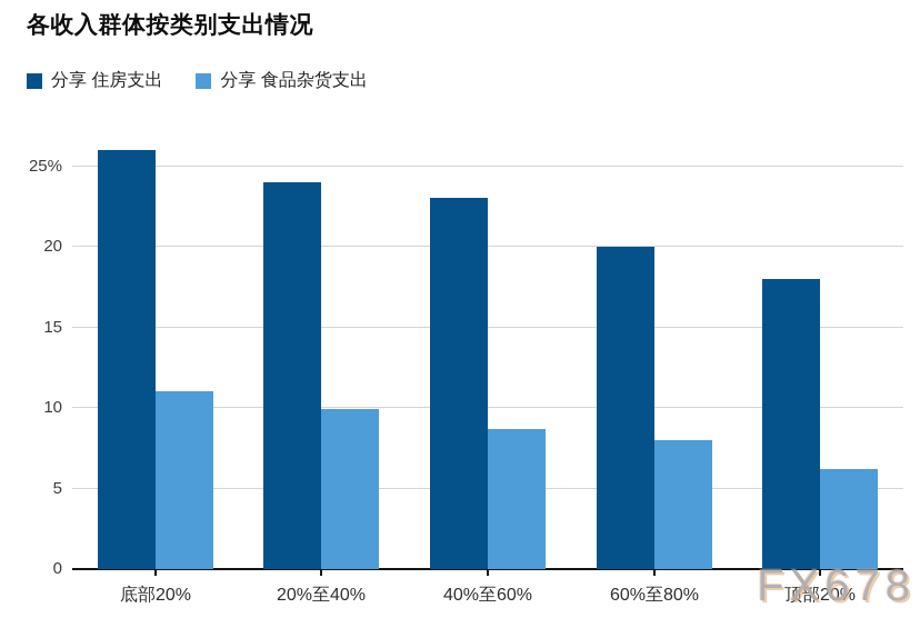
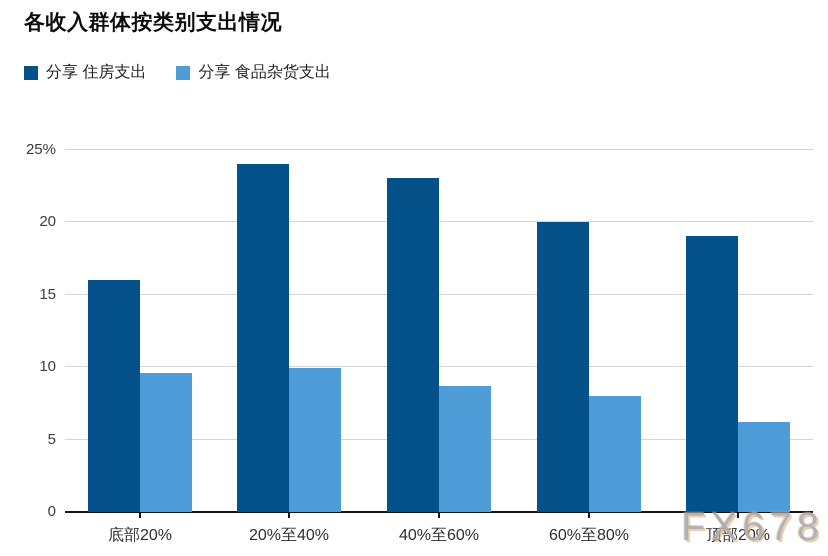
分享 住房支出/底部20%: 26% -> 16%
分享 食品杂货支出/底部20%: 11.0% -> 9.6%
分享 住房支出/顶部20%: 18% -> 19%
